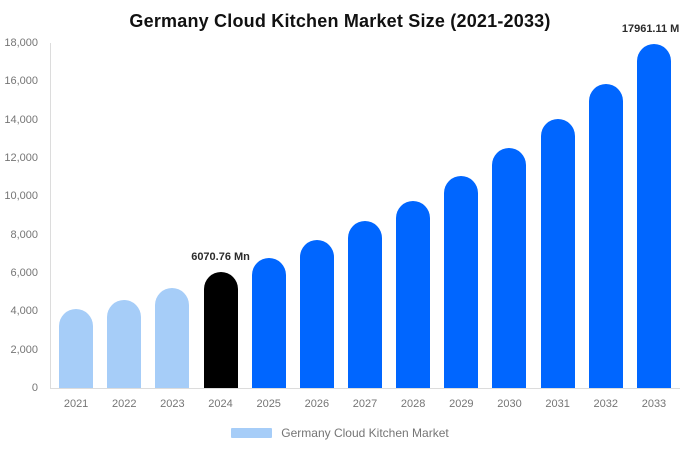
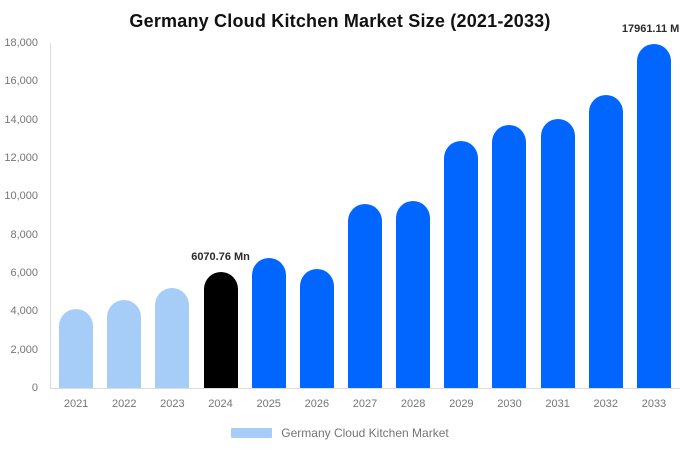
2026: 7700 -> 6200
2027: 8700 -> 9600
2029: 11000 -> 12900
2030: 12500 -> 13700
2032: 15800 -> 15300
